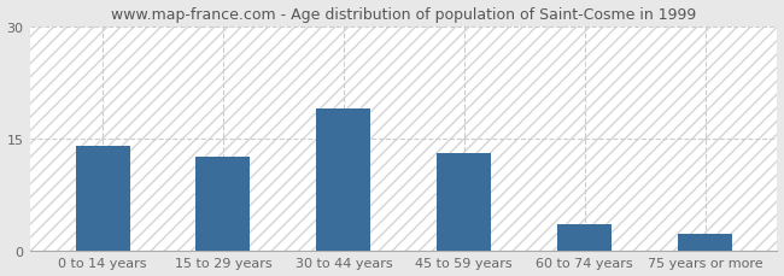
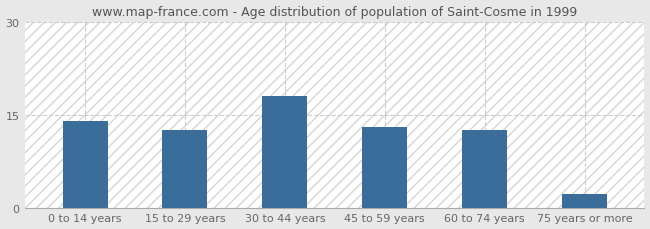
30 to 44 years: 19.0 -> 18.0
60 to 74 years: 3.6 -> 12.5
